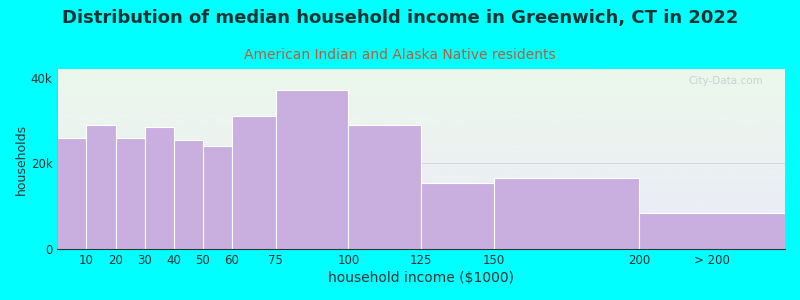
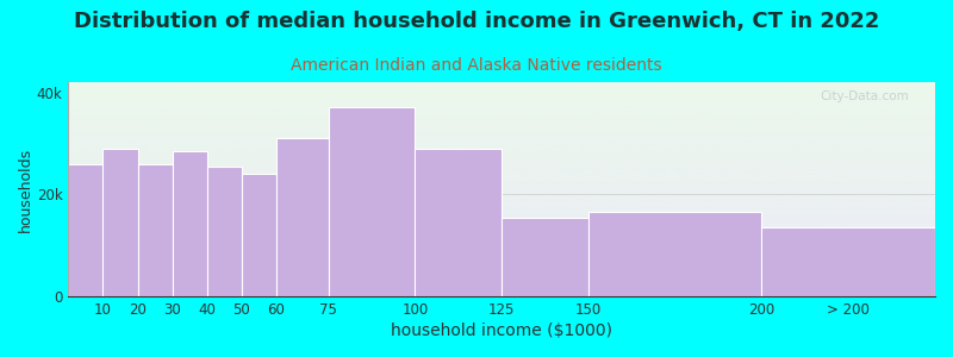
> 200: 8.5k -> 13.5k
